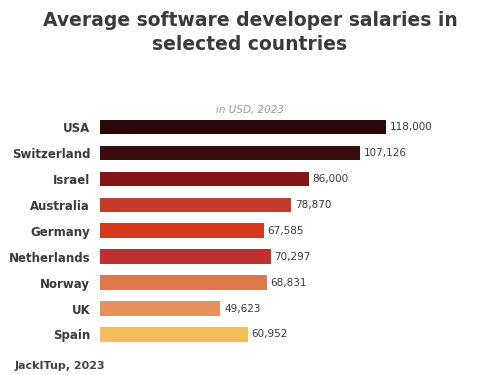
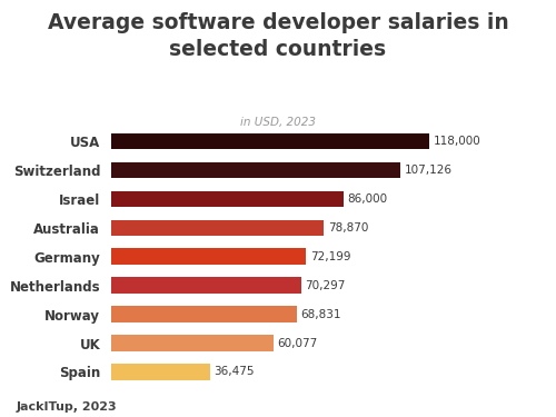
Germany: 67,585 -> 72,199
UK: 49,623 -> 60,077
Spain: 60,952 -> 36,475
